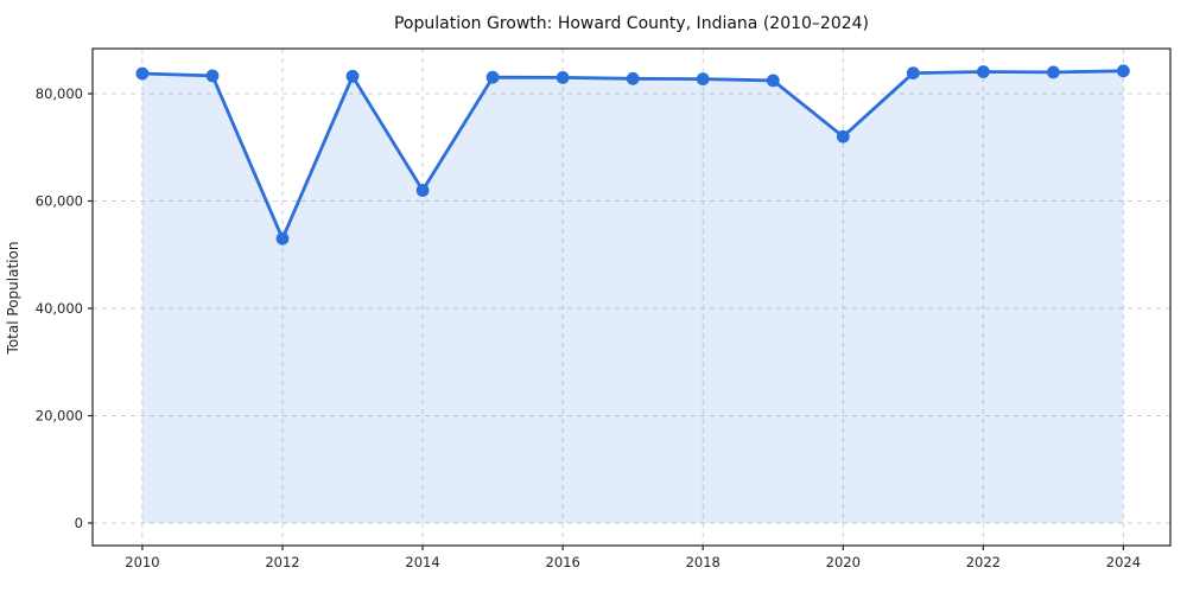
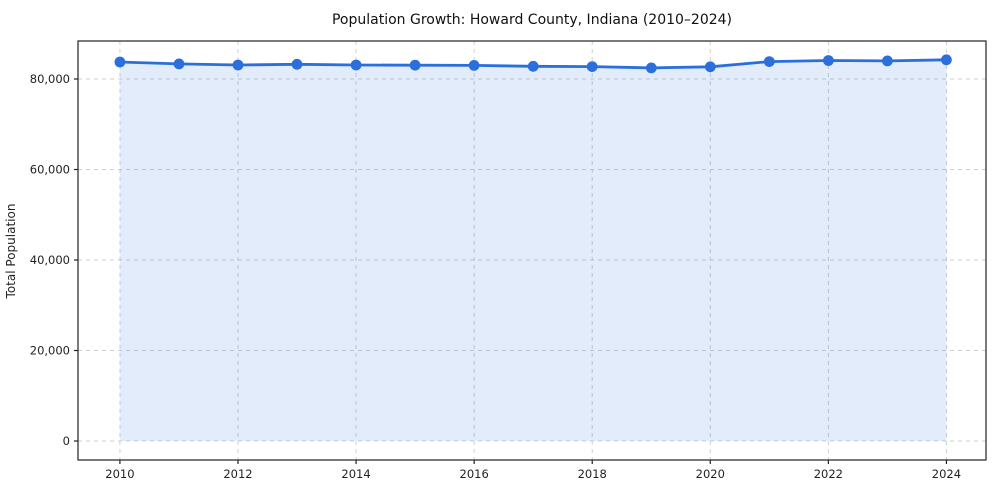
2012: 53000 -> 83000
2014: 62000 -> 83000
2020: 72000 -> 83000
